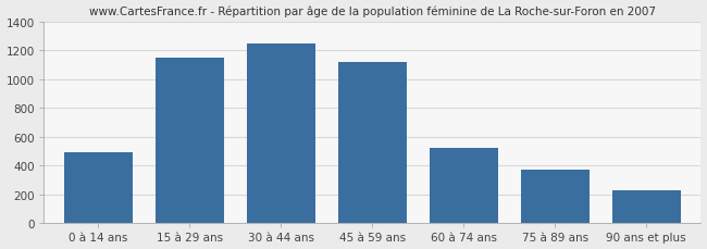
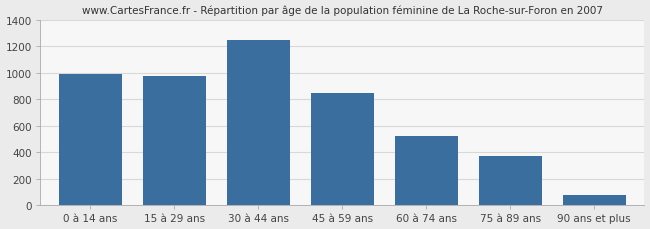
0 à 14 ans: 490 -> 990
15 à 29 ans: 1150 -> 980
45 à 59 ans: 1120 -> 840
90 ans et plus: 230 -> 80
